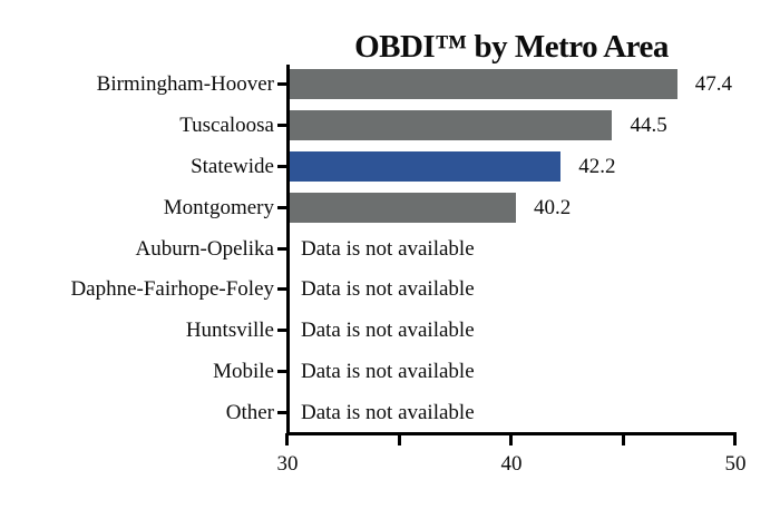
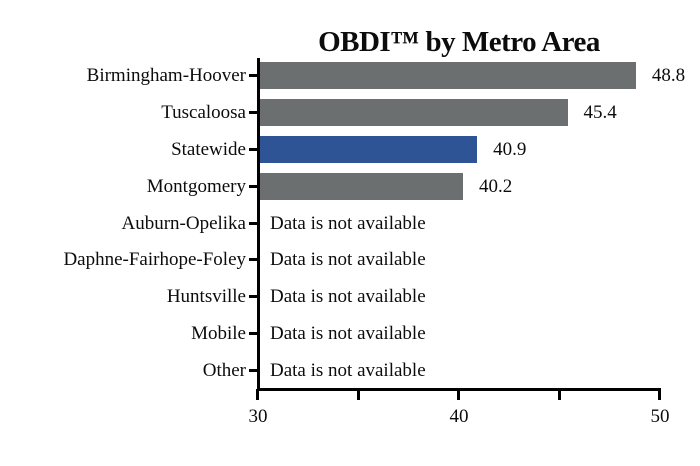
Birmingham-Hoover: 47.4 -> 48.8
Tuscaloosa: 44.5 -> 45.4
Statewide: 42.2 -> 40.9
